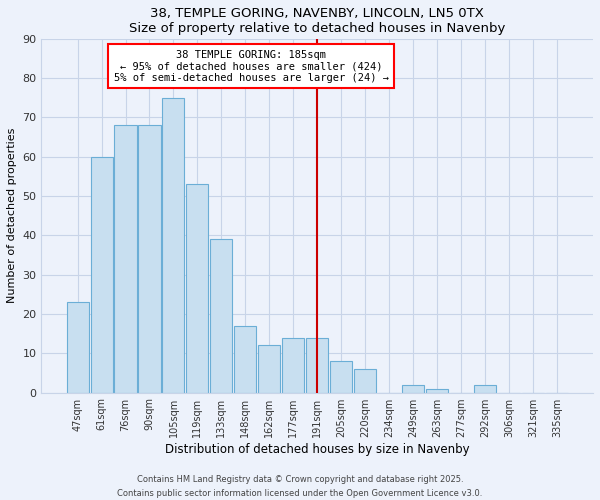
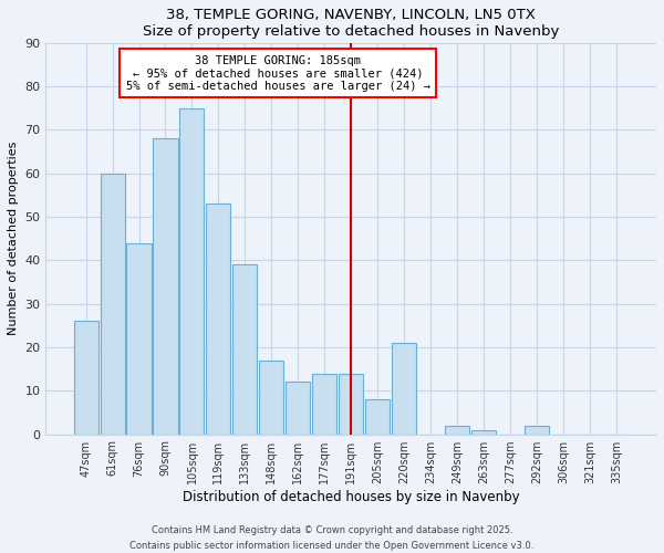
47sqm: 23 -> 26
76sqm: 68 -> 44
220sqm: 6 -> 21
